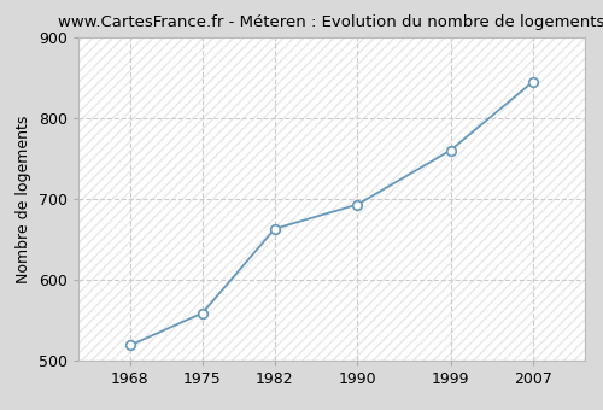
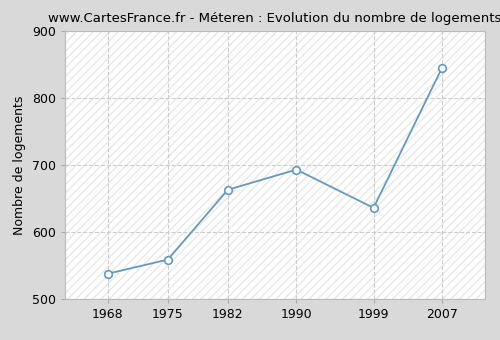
1968: 519 -> 538
1999: 760 -> 636
